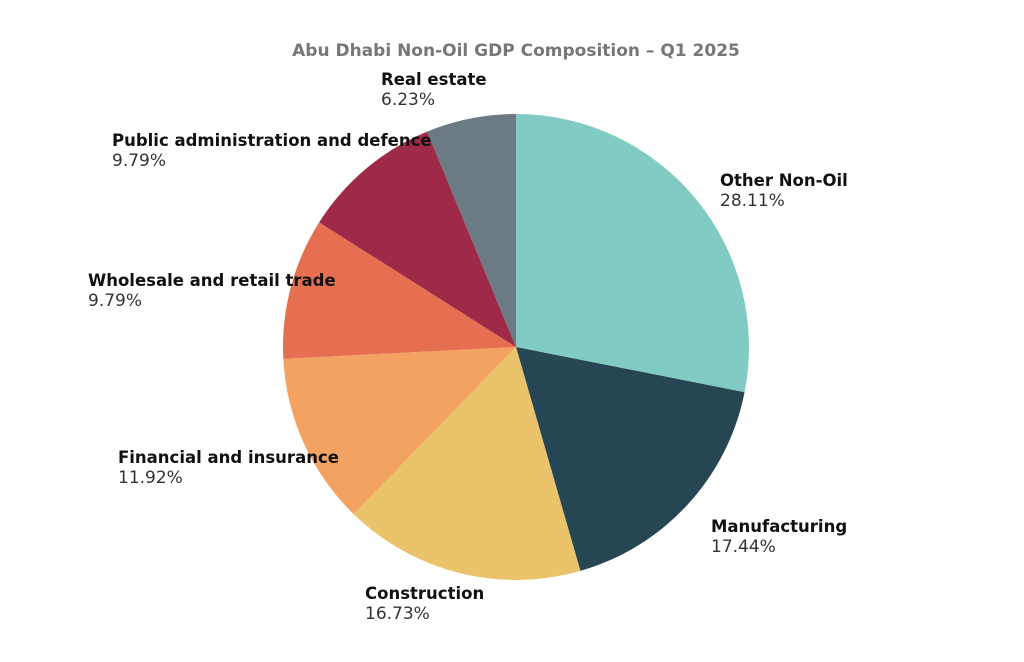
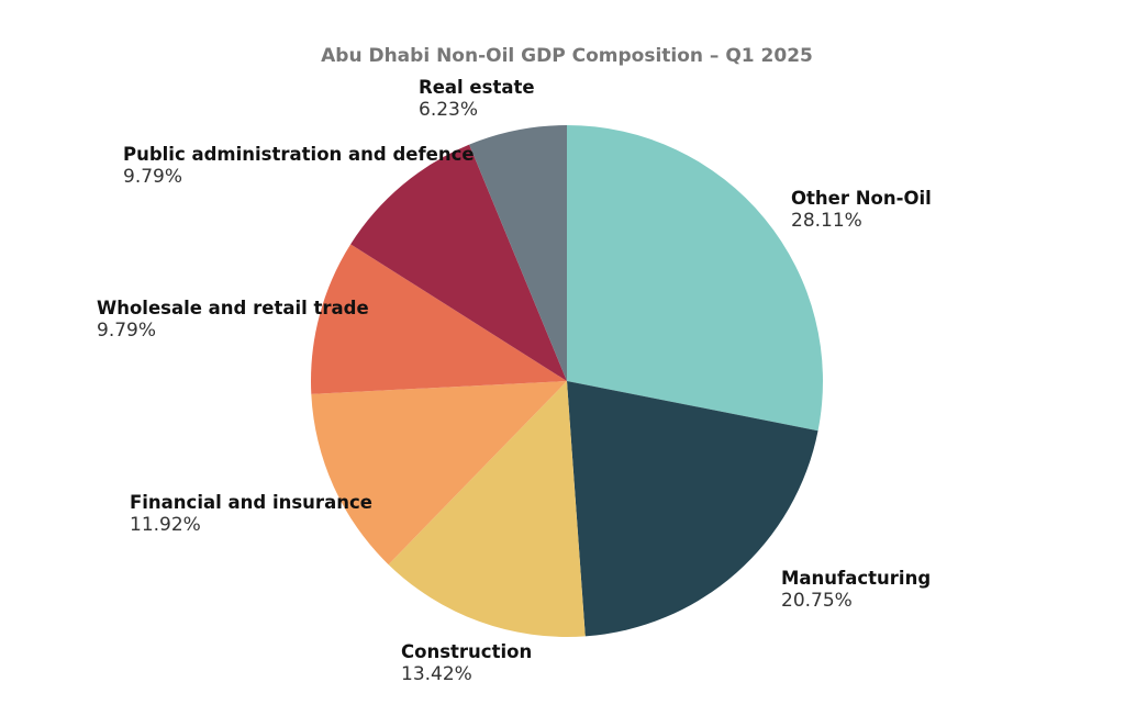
Manufacturing: 17.44% -> 20.75%
Construction: 16.73% -> 13.42%
